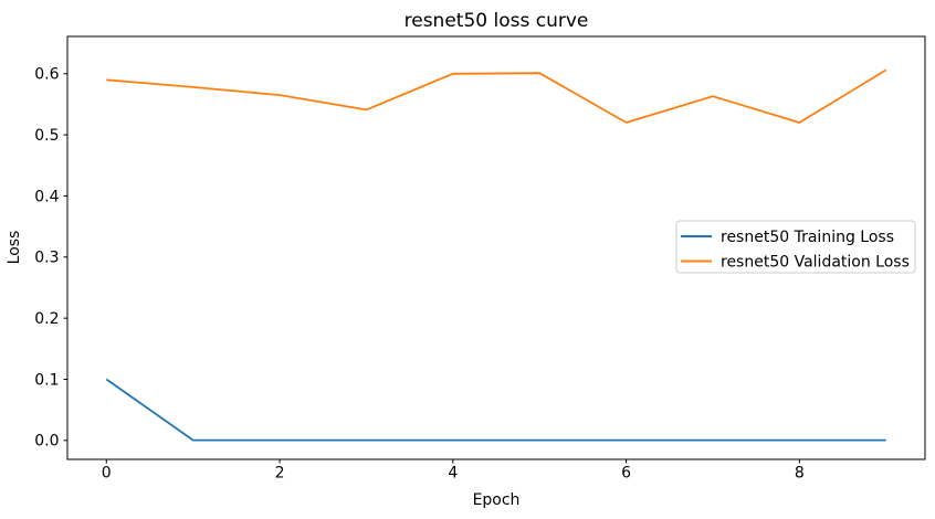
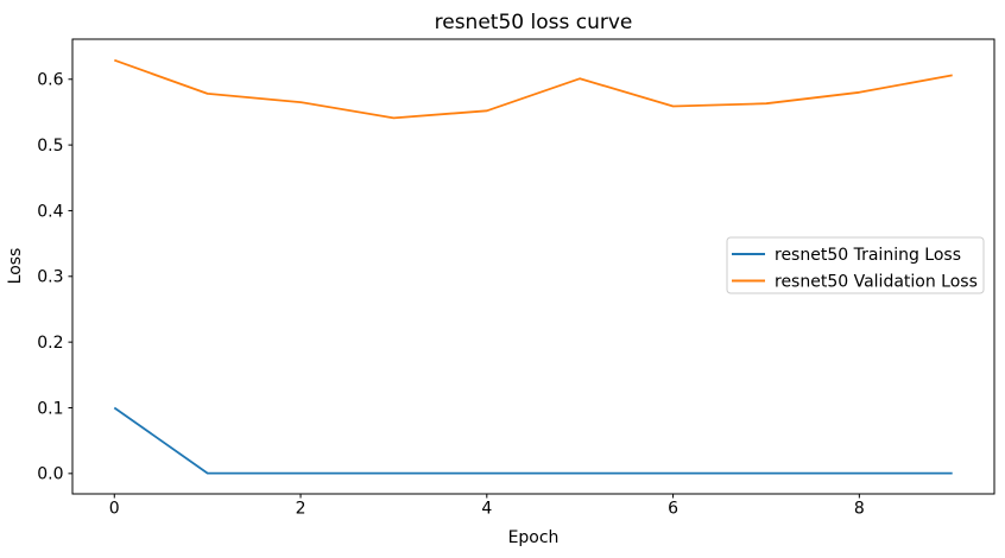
resnet50 Validation Loss/0: 0.59 -> 0.63
resnet50 Validation Loss/4: 0.60 -> 0.55
resnet50 Validation Loss/6: 0.52 -> 0.56
resnet50 Validation Loss/8: 0.52 -> 0.58
